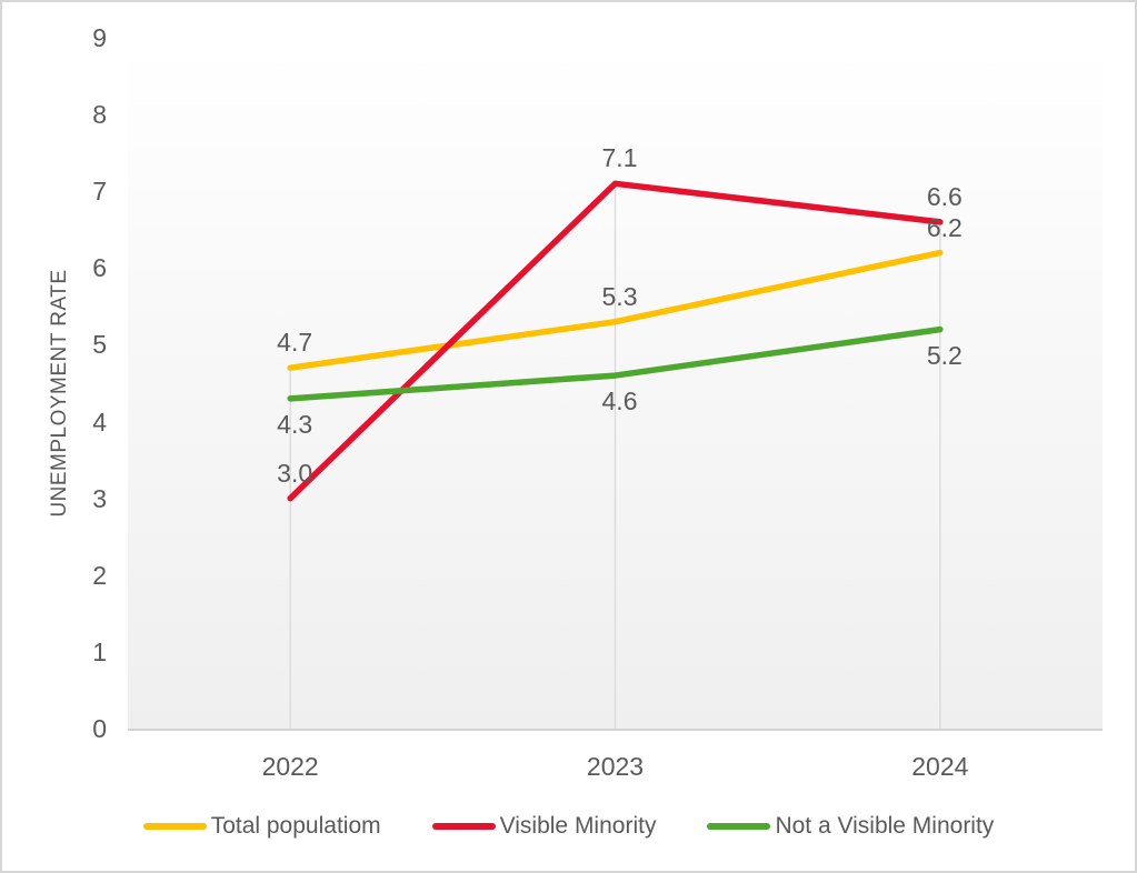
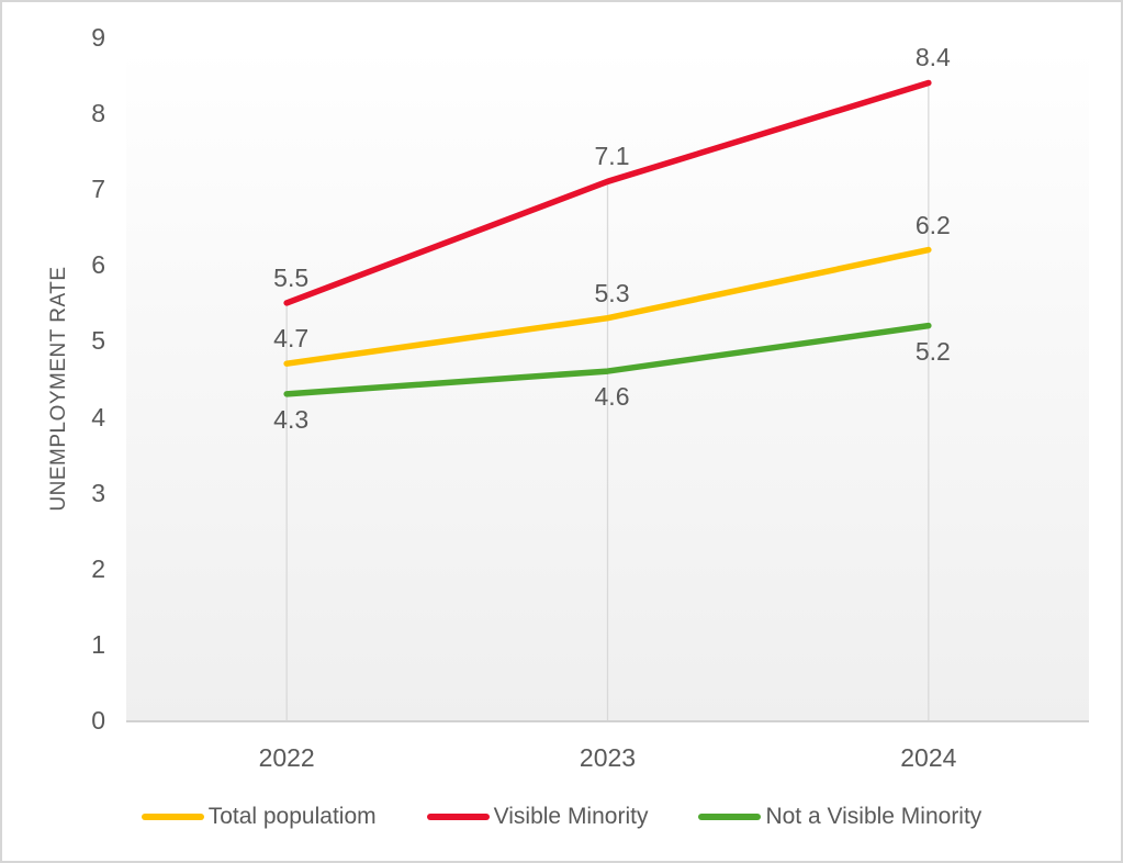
Visible Minority/2022: 3.0 -> 5.5
Visible Minority/2024: 6.6 -> 8.4
